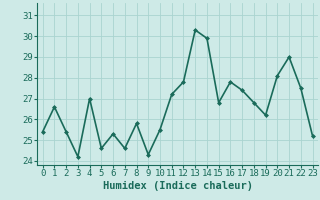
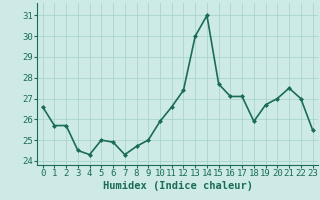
0: 25.4 -> 26.6
1: 26.6 -> 25.7
2: 25.4 -> 25.7
3: 24.2 -> 24.5
4: 27.0 -> 24.3
5: 24.6 -> 25.0
6: 25.3 -> 24.9
7: 24.6 -> 24.3
8: 25.8 -> 24.7
9: 24.3 -> 25.0
10: 25.5 -> 25.9
11: 27.2 -> 26.6
12: 27.8 -> 27.4
13: 30.3 -> 30.0
14: 29.9 -> 31.0
15: 26.8 -> 27.7
16: 27.8 -> 27.1
17: 27.4 -> 27.1
18: 26.8 -> 25.9
19: 26.2 -> 26.7
20: 28.1 -> 27.0
21: 29.0 -> 27.5
22: 27.5 -> 27.0
23: 25.2 -> 25.5
